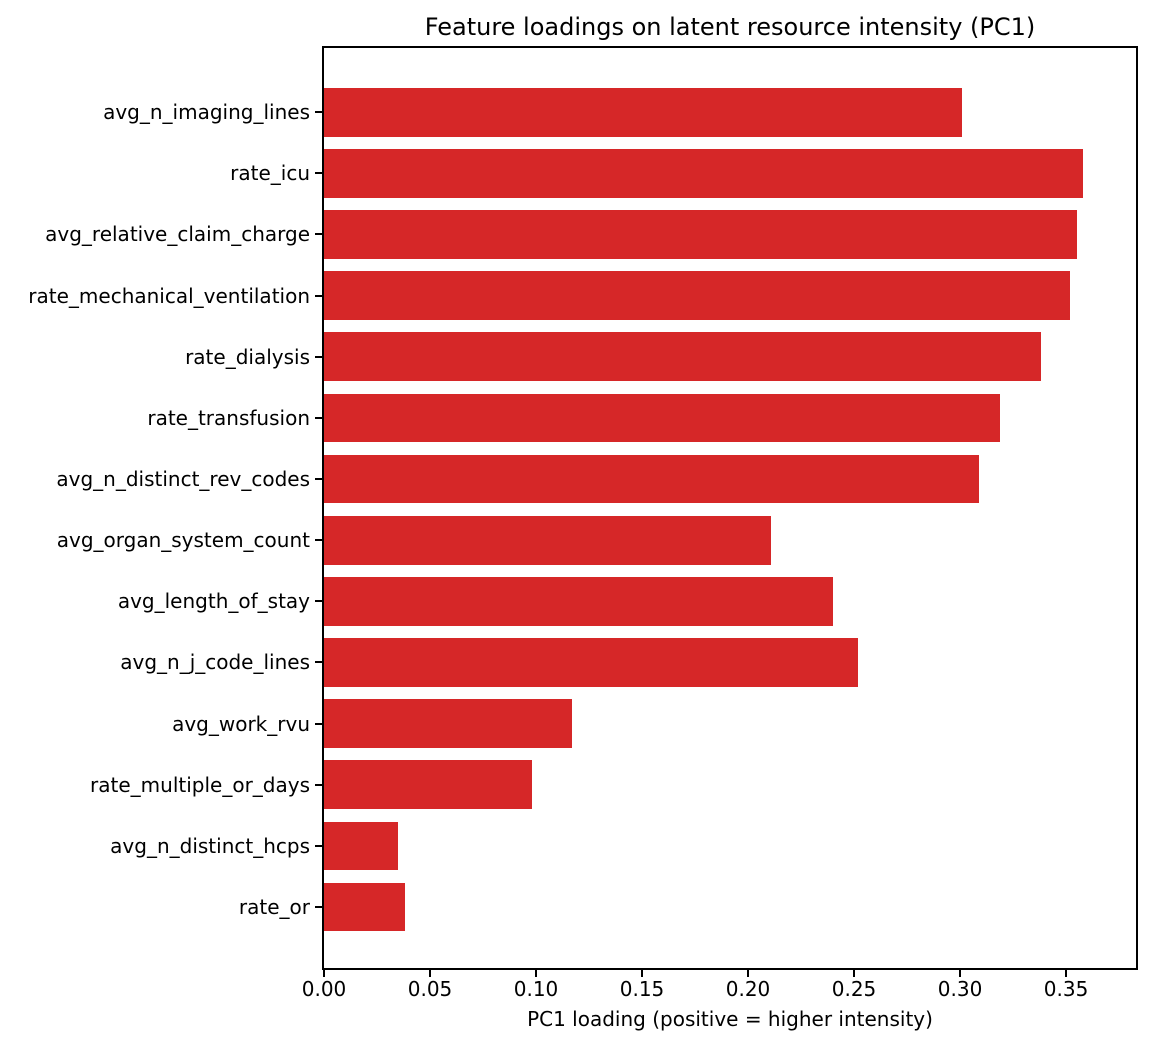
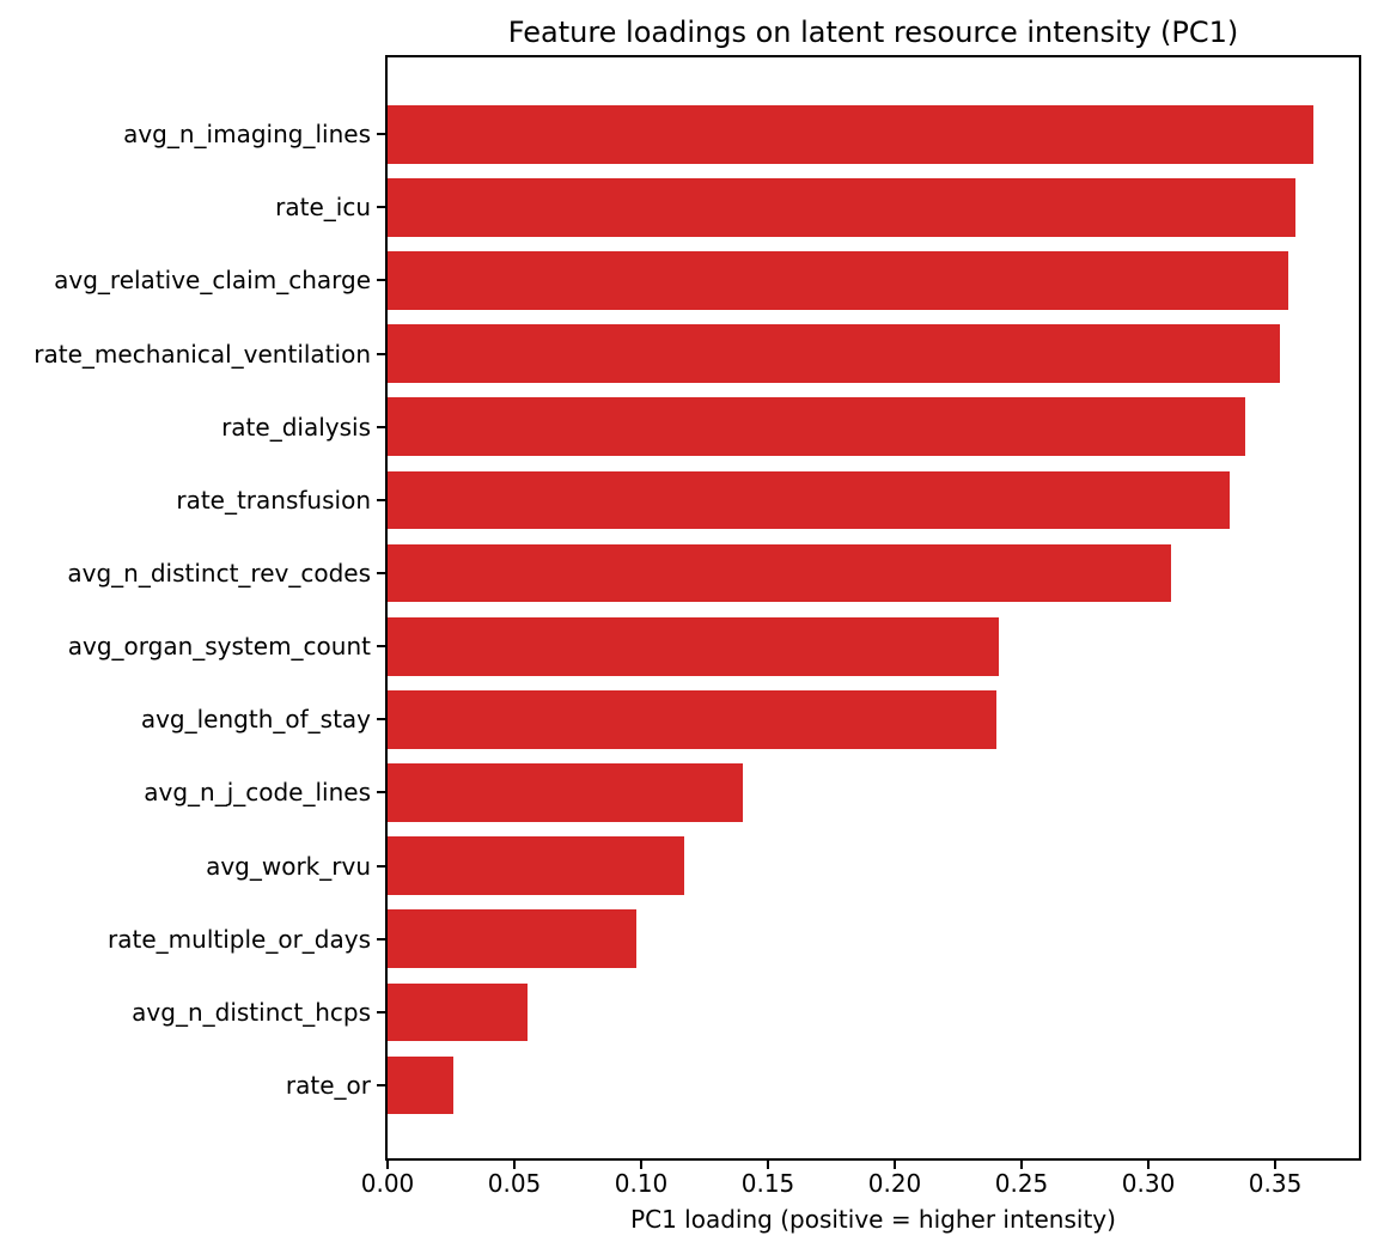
avg_n_imaging_lines: 0.301 -> 0.365
rate_transfusion: 0.319 -> 0.332
avg_organ_system_count: 0.211 -> 0.241
avg_n_j_code_lines: 0.252 -> 0.140
avg_n_distinct_hcps: 0.035 -> 0.055
rate_or: 0.038 -> 0.026
